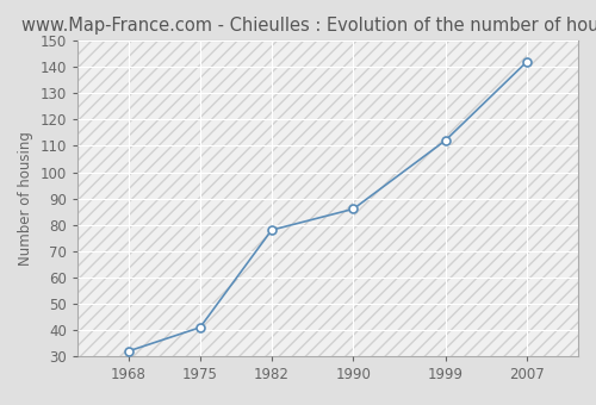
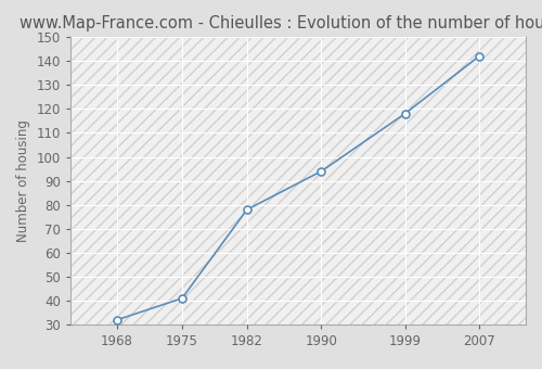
1990: 86 -> 94
1999: 112 -> 118
